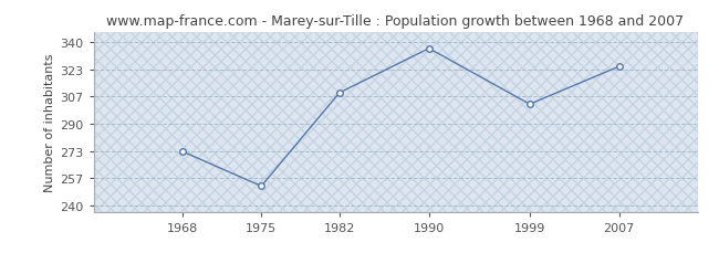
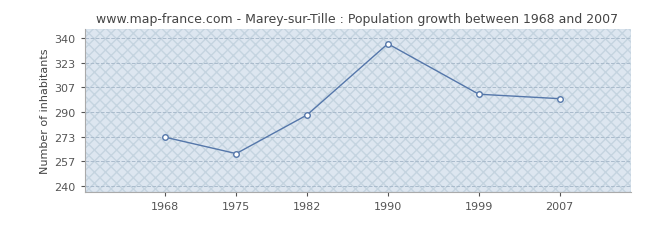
1975: 252 -> 262
1982: 309 -> 288
2007: 325 -> 299
